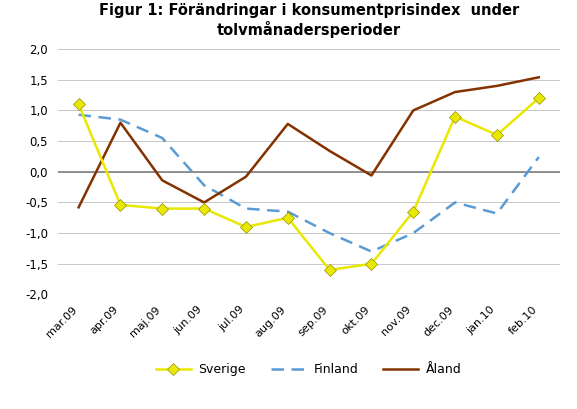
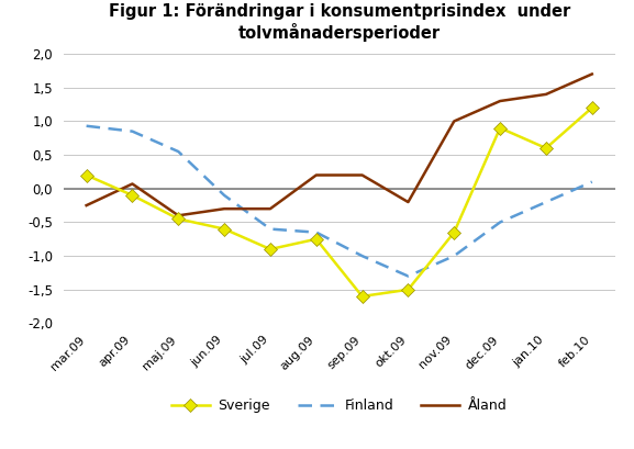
Sverige/mar.09: 1,10 -> 0,20
Åland/mar.09: -0,58 -> -0,25
Sverige/apr.09: -0,54 -> -0,10
Åland/apr.09: 0,80 -> 0,07
Sverige/maj.09: -0,60 -> -0,45
Åland/maj.09: -0,14 -> -0,40
Finland/jun.09: -0,22 -> -0,10
Åland/jun.09: -0,50 -> -0,30
Åland/jul.09: -0,08 -> -0,30
Åland/aug.09: 0,78 -> 0,20
Åland/sep.09: 0,34 -> 0,20
Åland/okt.09: -0,06 -> -0,20
Finland/jan.10: -0,68 -> -0,20
Finland/feb.10: 0,24 -> 0,10
Åland/feb.10: 1,54 -> 1,70
